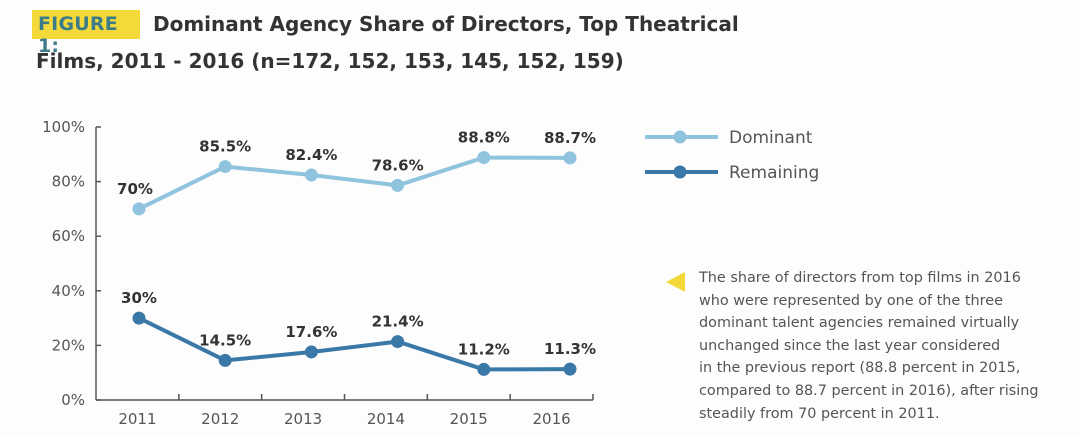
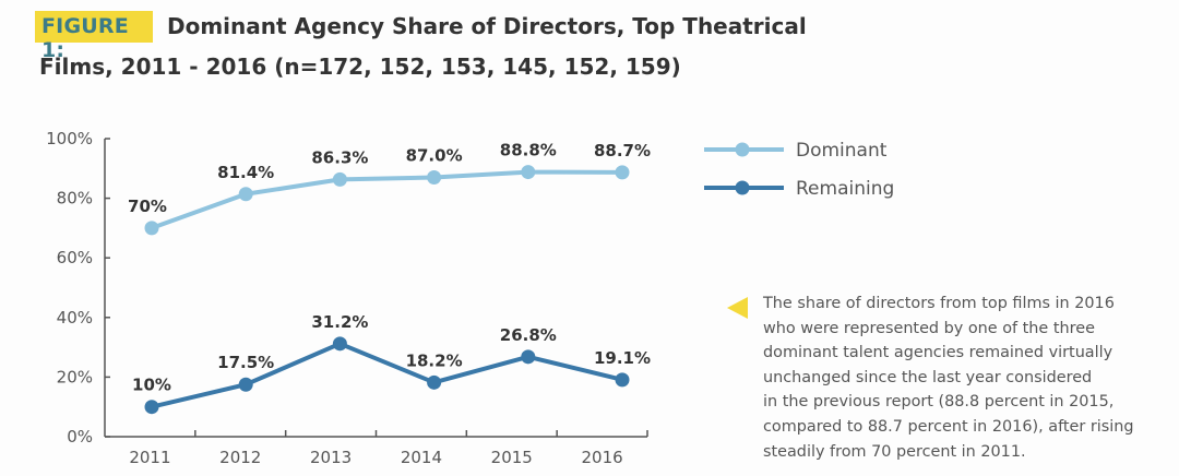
Remaining/2011: 30% -> 10%
Dominant/2012: 85.5% -> 81.4%
Remaining/2012: 14.5% -> 17.5%
Dominant/2013: 82.4% -> 86.3%
Remaining/2013: 17.6% -> 31.2%
Dominant/2014: 78.6% -> 87.0%
Remaining/2014: 21.4% -> 18.2%
Remaining/2015: 11.2% -> 26.8%
Remaining/2016: 11.3% -> 19.1%
